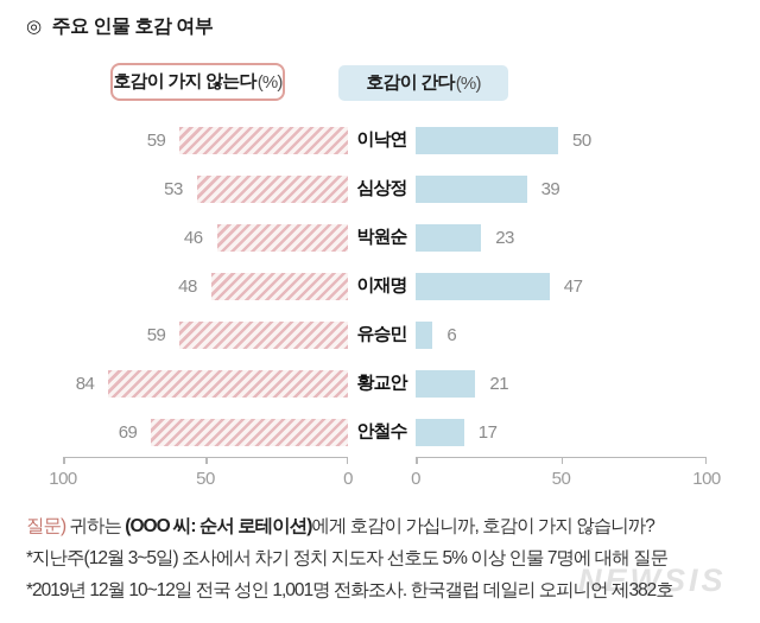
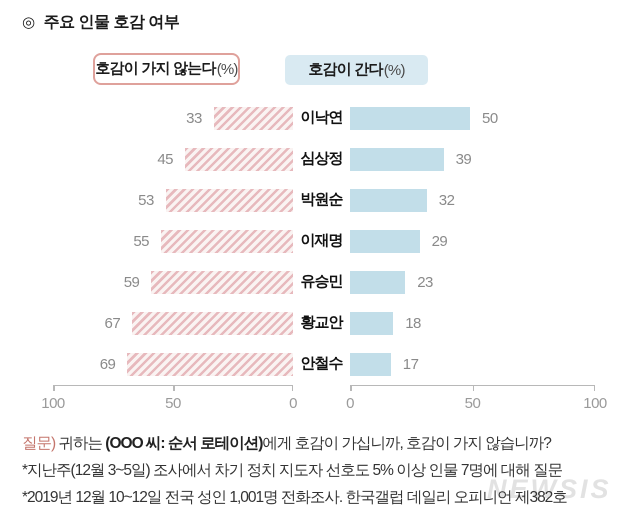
호감이 가지 않는다(%)/이낙연: 59 -> 33
호감이 가지 않는다(%)/심상정: 53 -> 45
호감이 가지 않는다(%)/박원순: 46 -> 53
호감이 간다(%)/박원순: 23 -> 32
호감이 가지 않는다(%)/이재명: 48 -> 55
호감이 간다(%)/이재명: 47 -> 29
호감이 간다(%)/유승민: 6 -> 23
호감이 가지 않는다(%)/황교안: 84 -> 67
호감이 간다(%)/황교안: 21 -> 18
